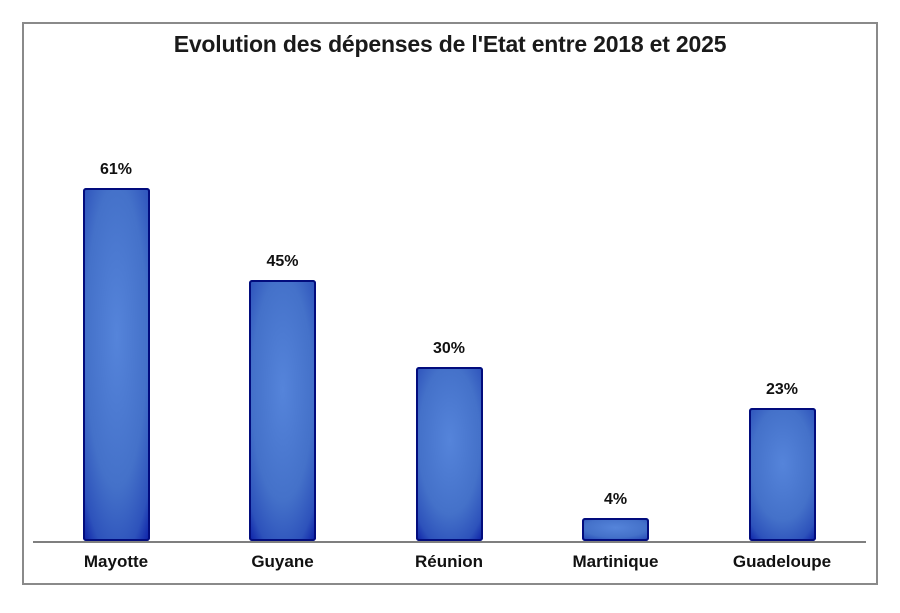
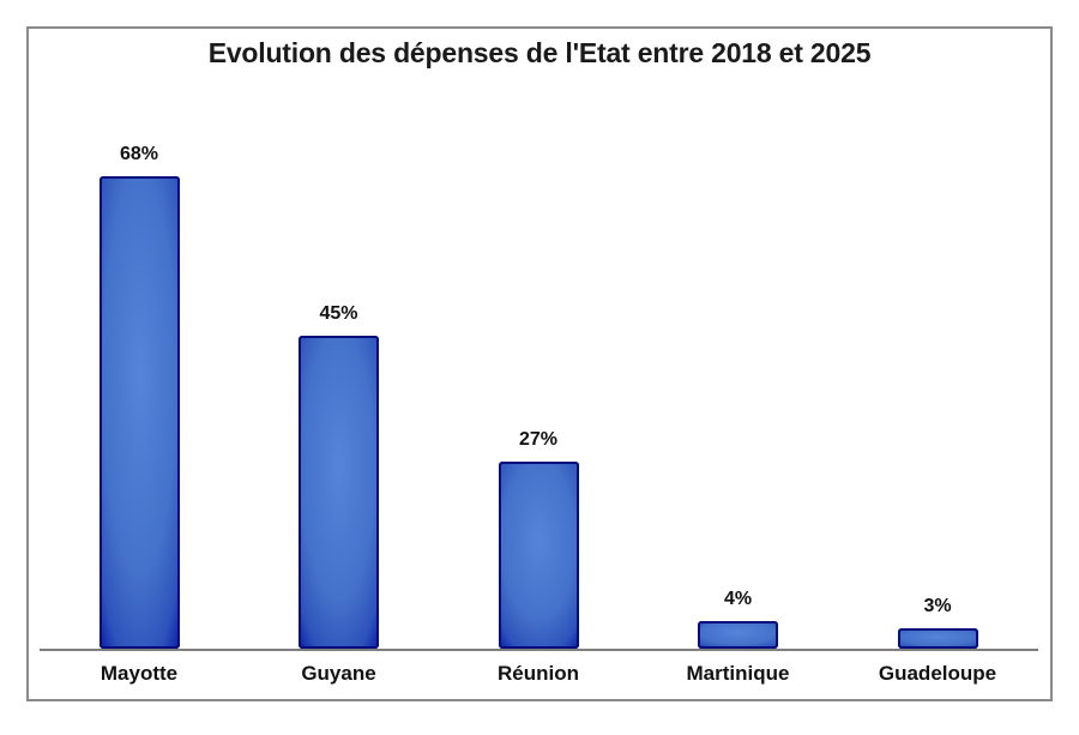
Mayotte: 61% -> 68%
Réunion: 30% -> 27%
Guadeloupe: 23% -> 3%
